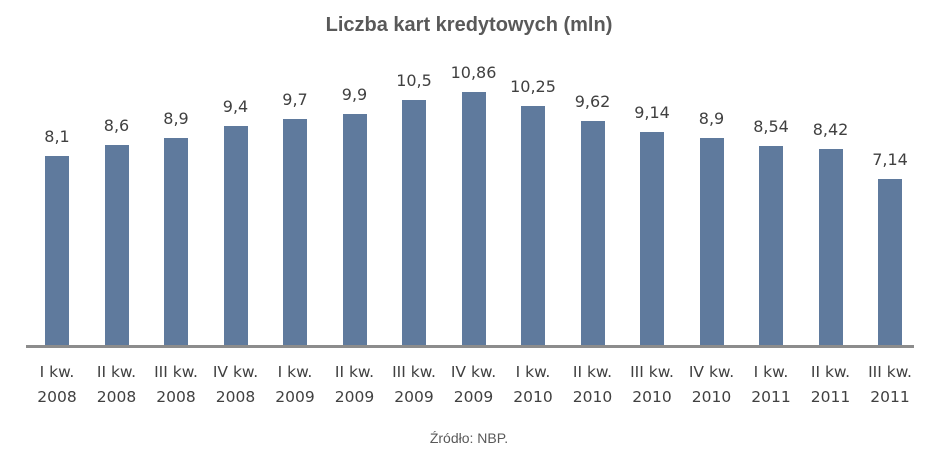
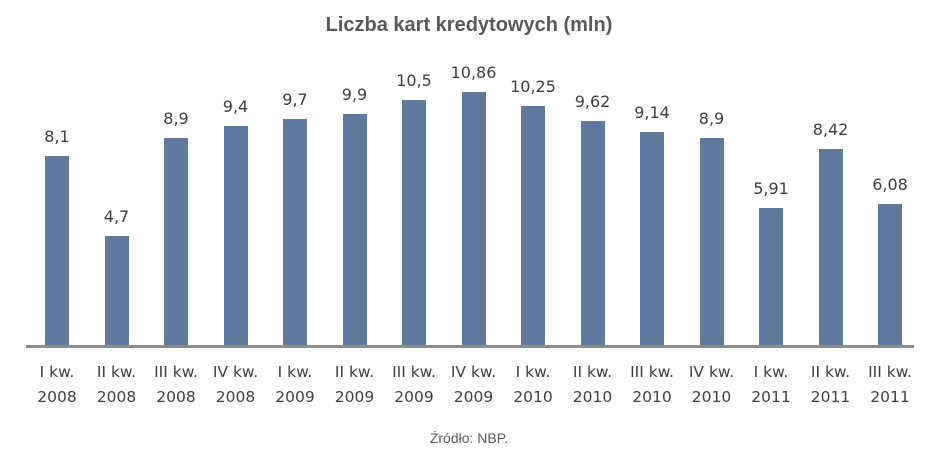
II kw. 2008: 8,6 -> 4,7
I kw. 2011: 8,54 -> 5,91
III kw. 2011: 7,14 -> 6,08
